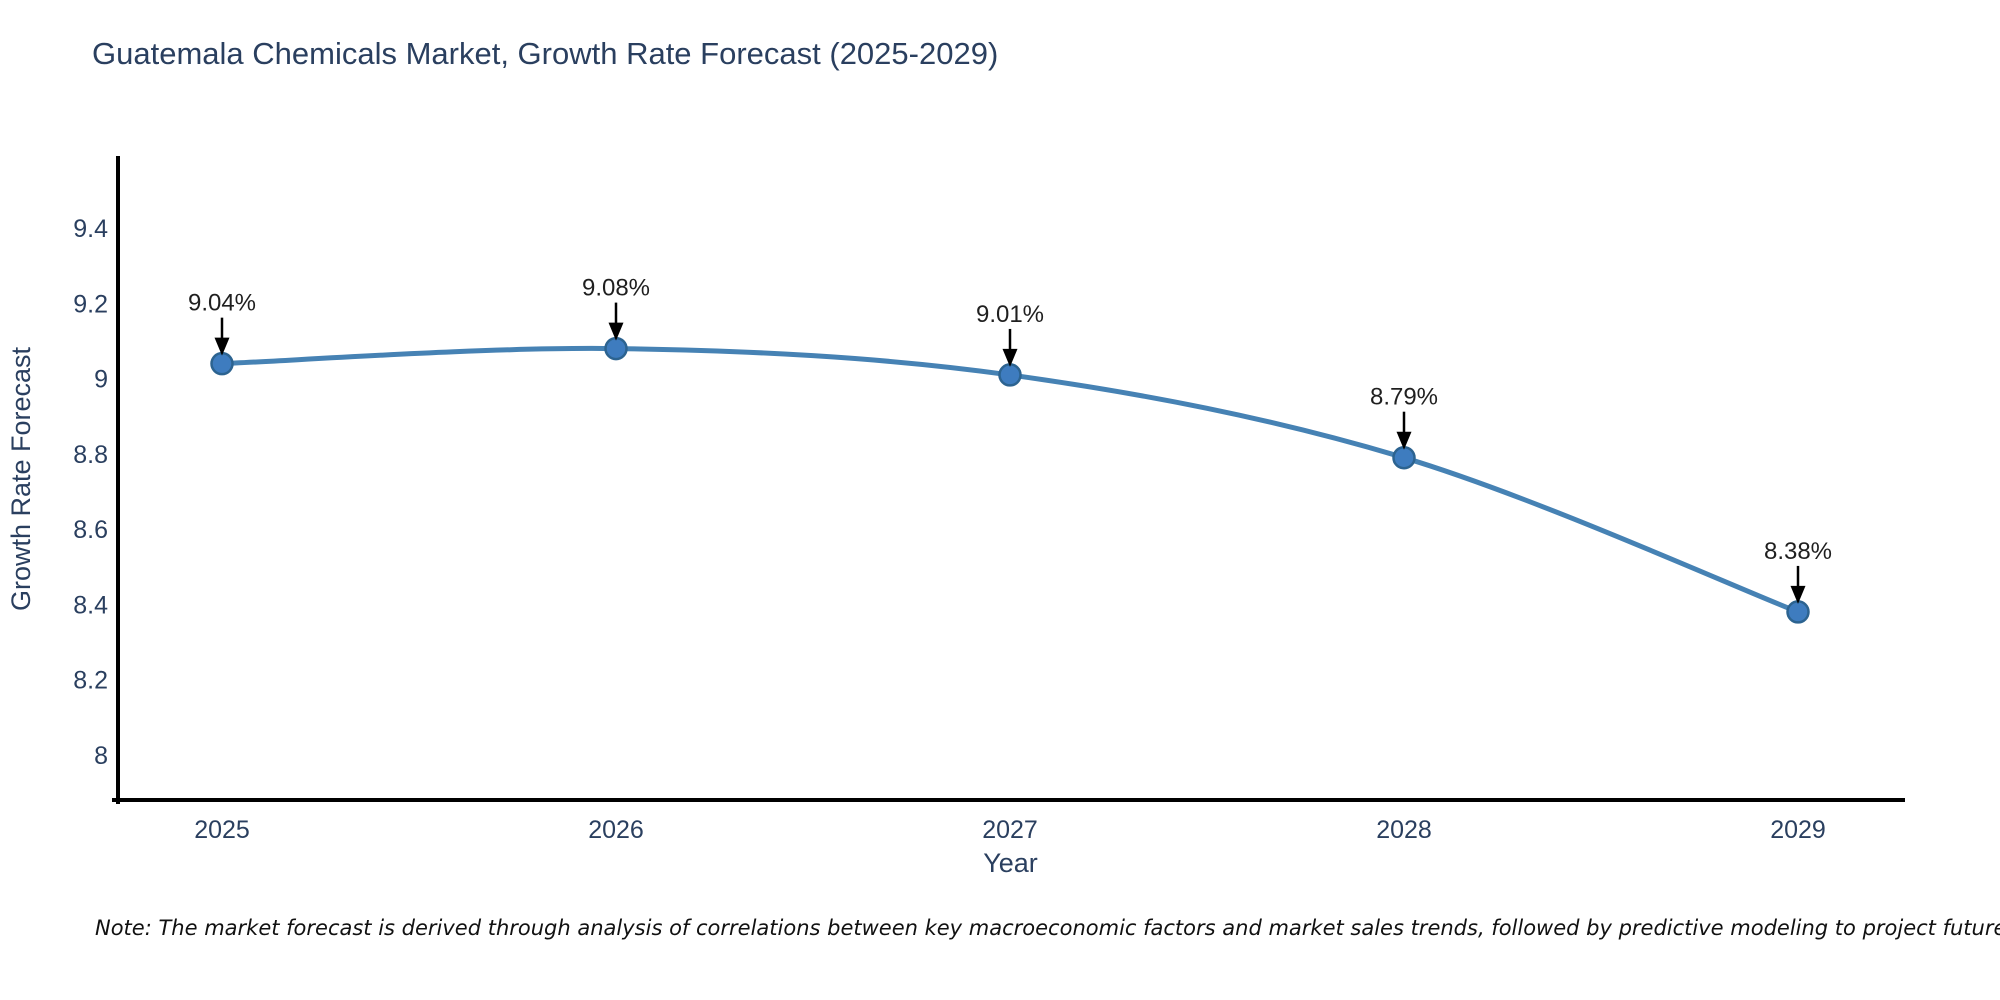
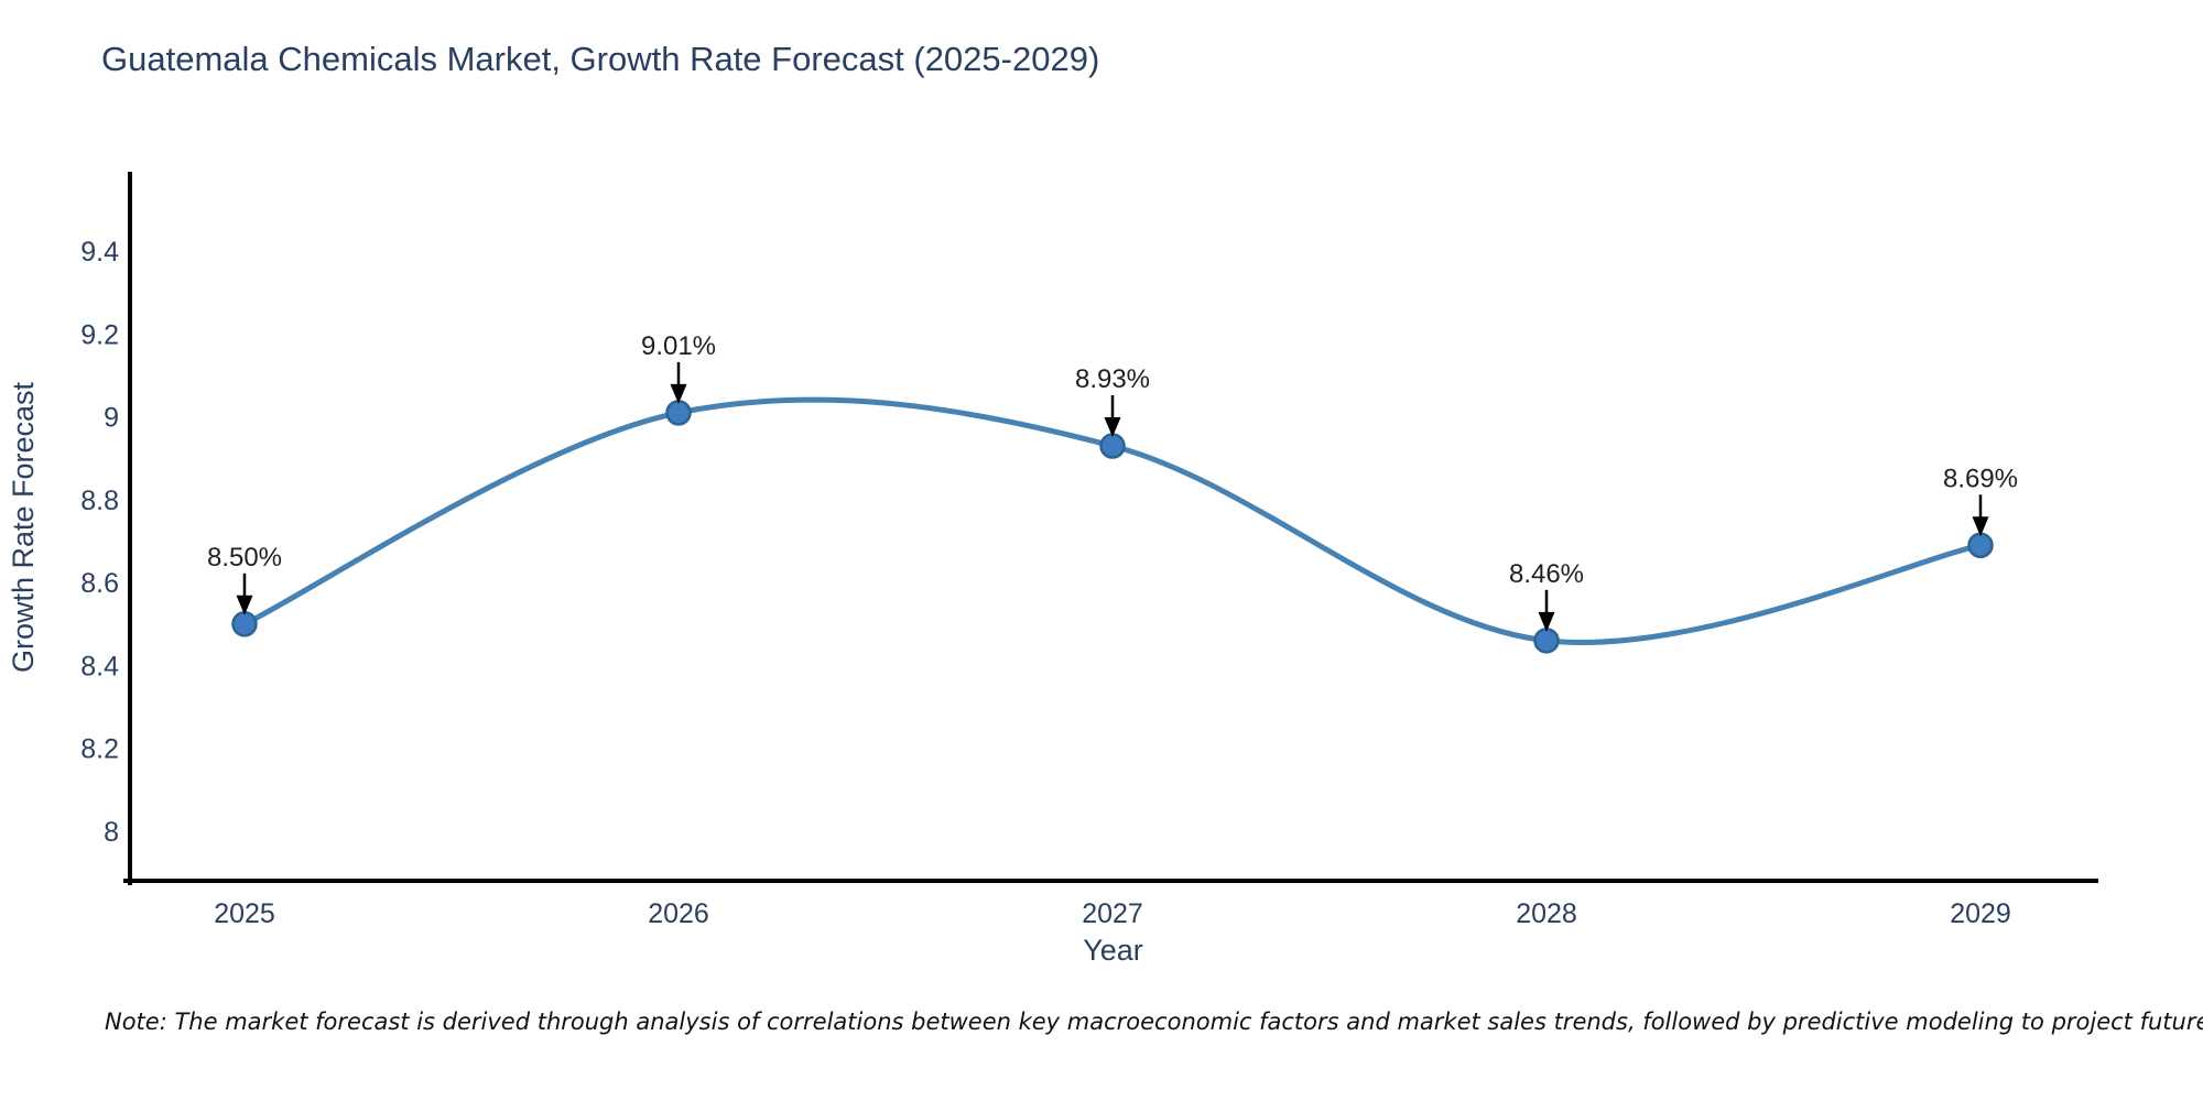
2025: 9.04% -> 8.50%
2026: 9.08% -> 9.01%
2027: 9.01% -> 8.93%
2028: 8.79% -> 8.46%
2029: 8.38% -> 8.69%
